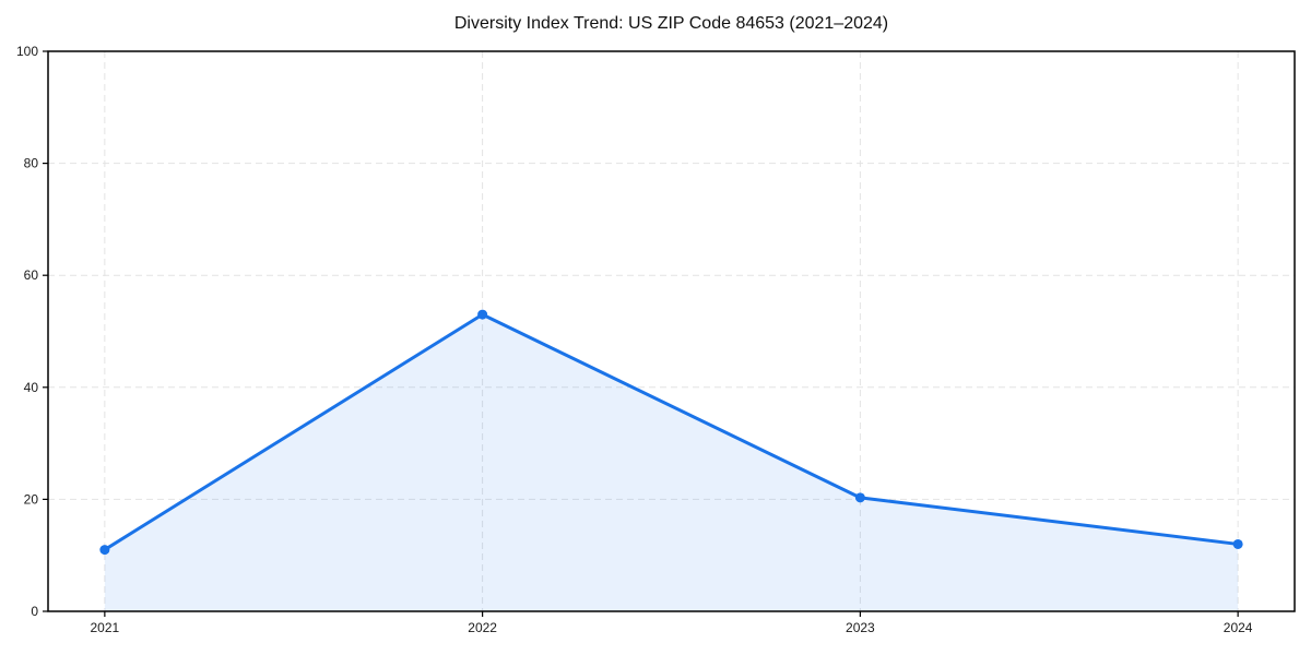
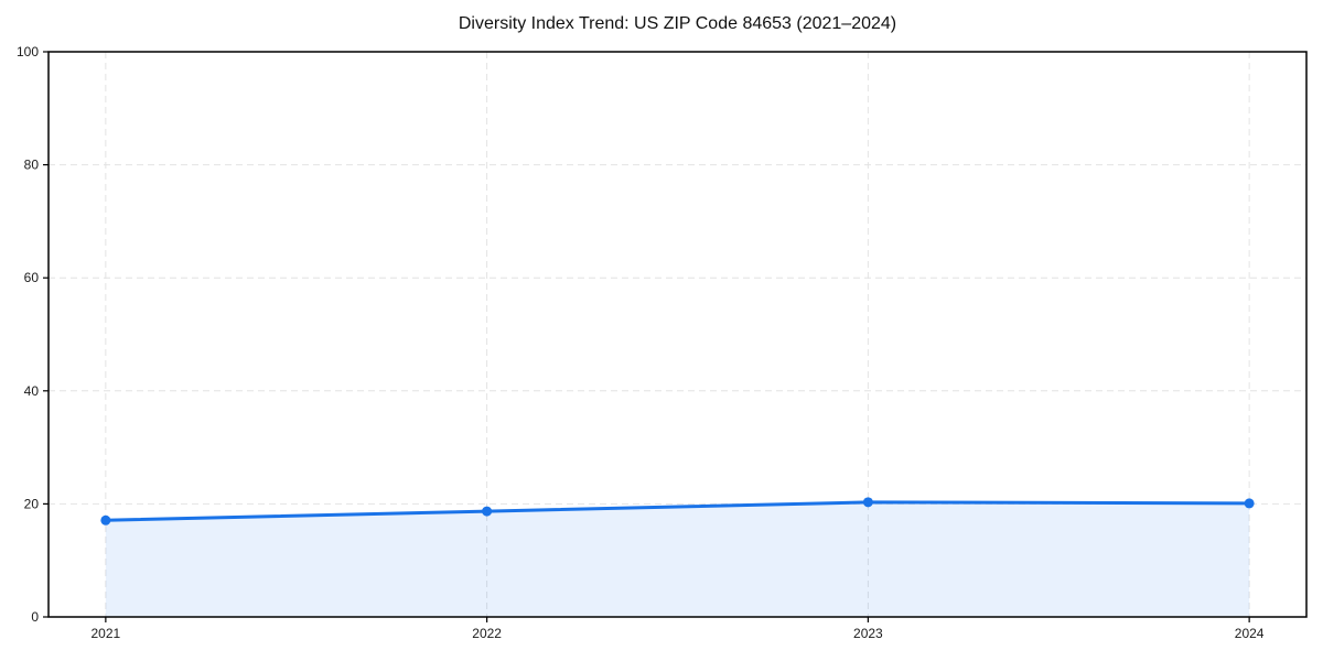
2021: 11 -> 17
2022: 53 -> 19
2024: 12 -> 20
